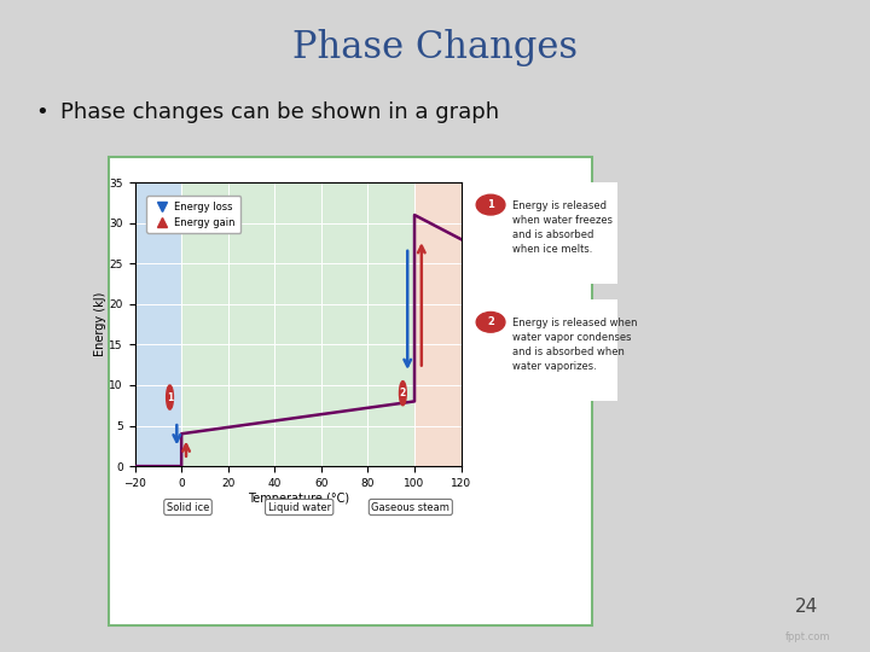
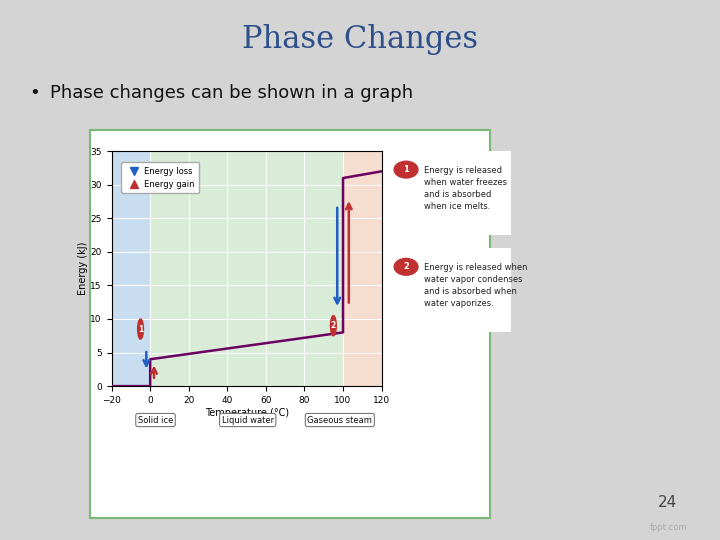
120: 28 -> 32
